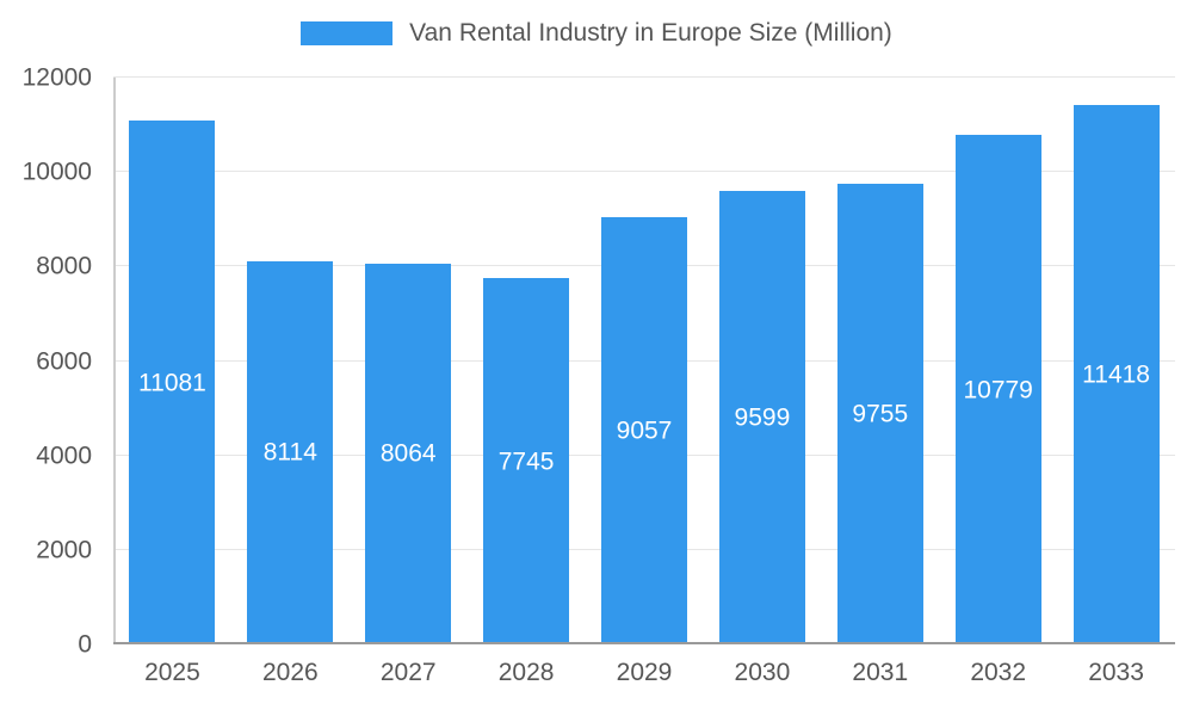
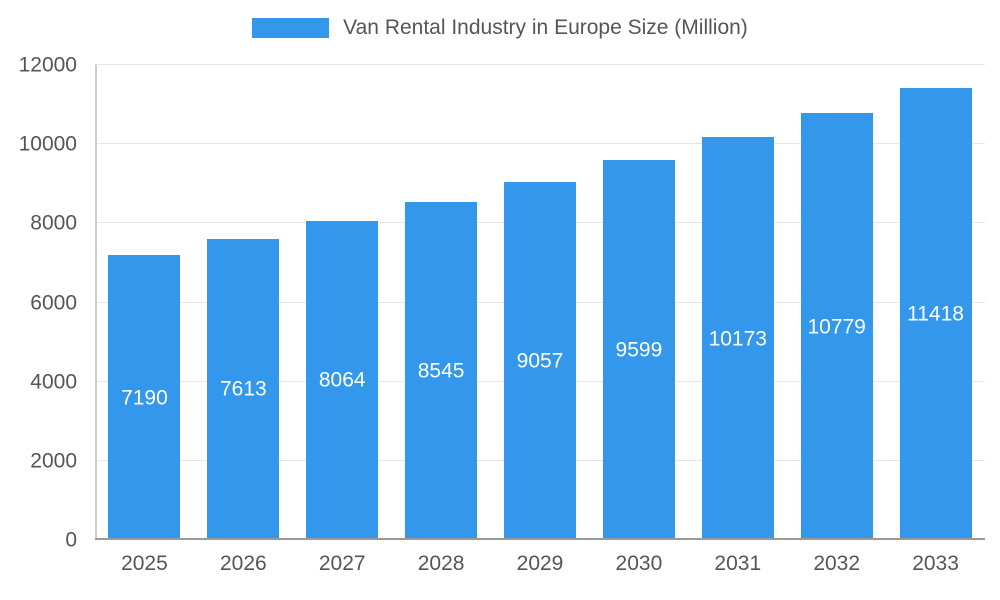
2025: 11081 -> 7190
2026: 8114 -> 7613
2028: 7745 -> 8545
2031: 9755 -> 10173
